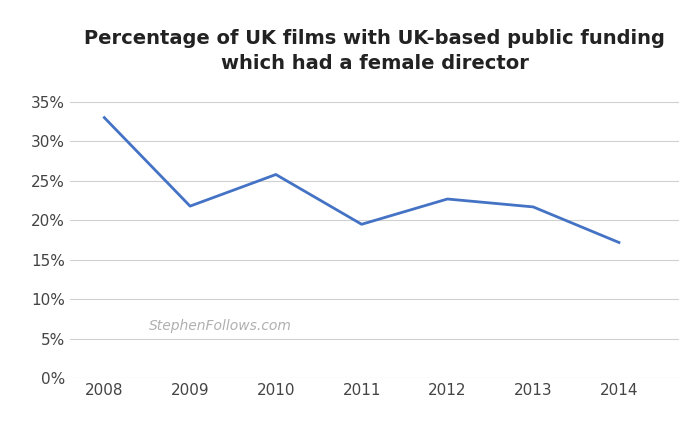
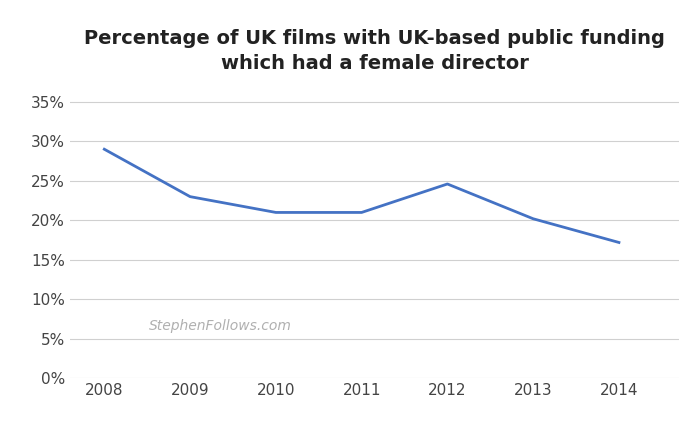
2008: 33.0% -> 29.0%
2009: 21.8% -> 23.0%
2010: 25.8% -> 21.0%
2011: 19.5% -> 21.0%
2012: 22.7% -> 24.6%
2013: 21.7% -> 20.2%
